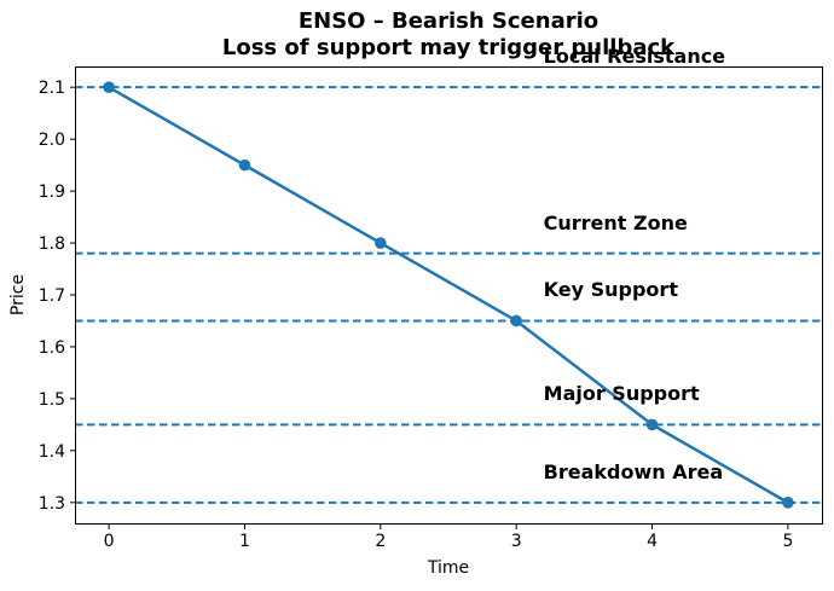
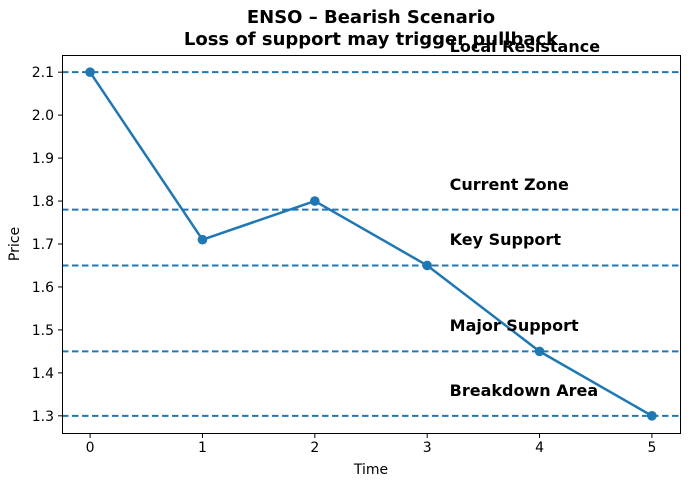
1: 1.95 -> 1.71
